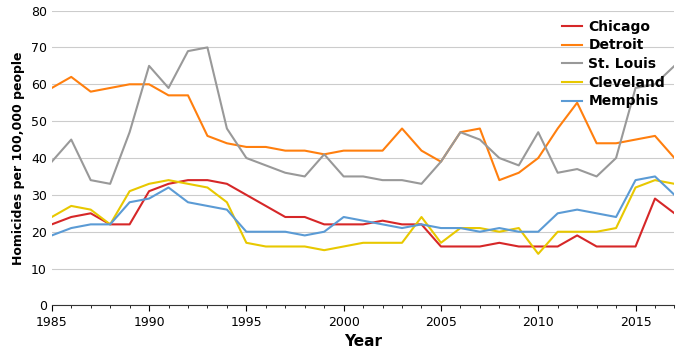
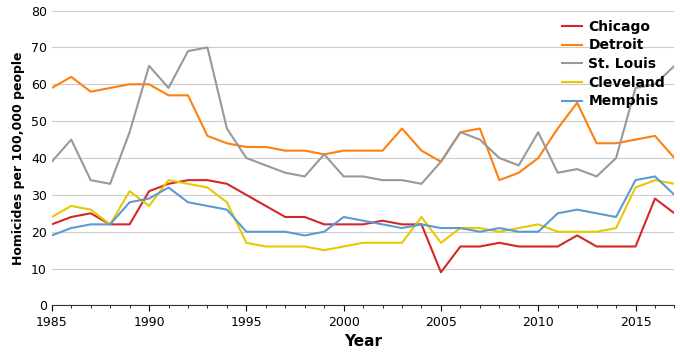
Cleveland/1990: 33 -> 27
Chicago/2005: 16 -> 9
Cleveland/2010: 14 -> 22
